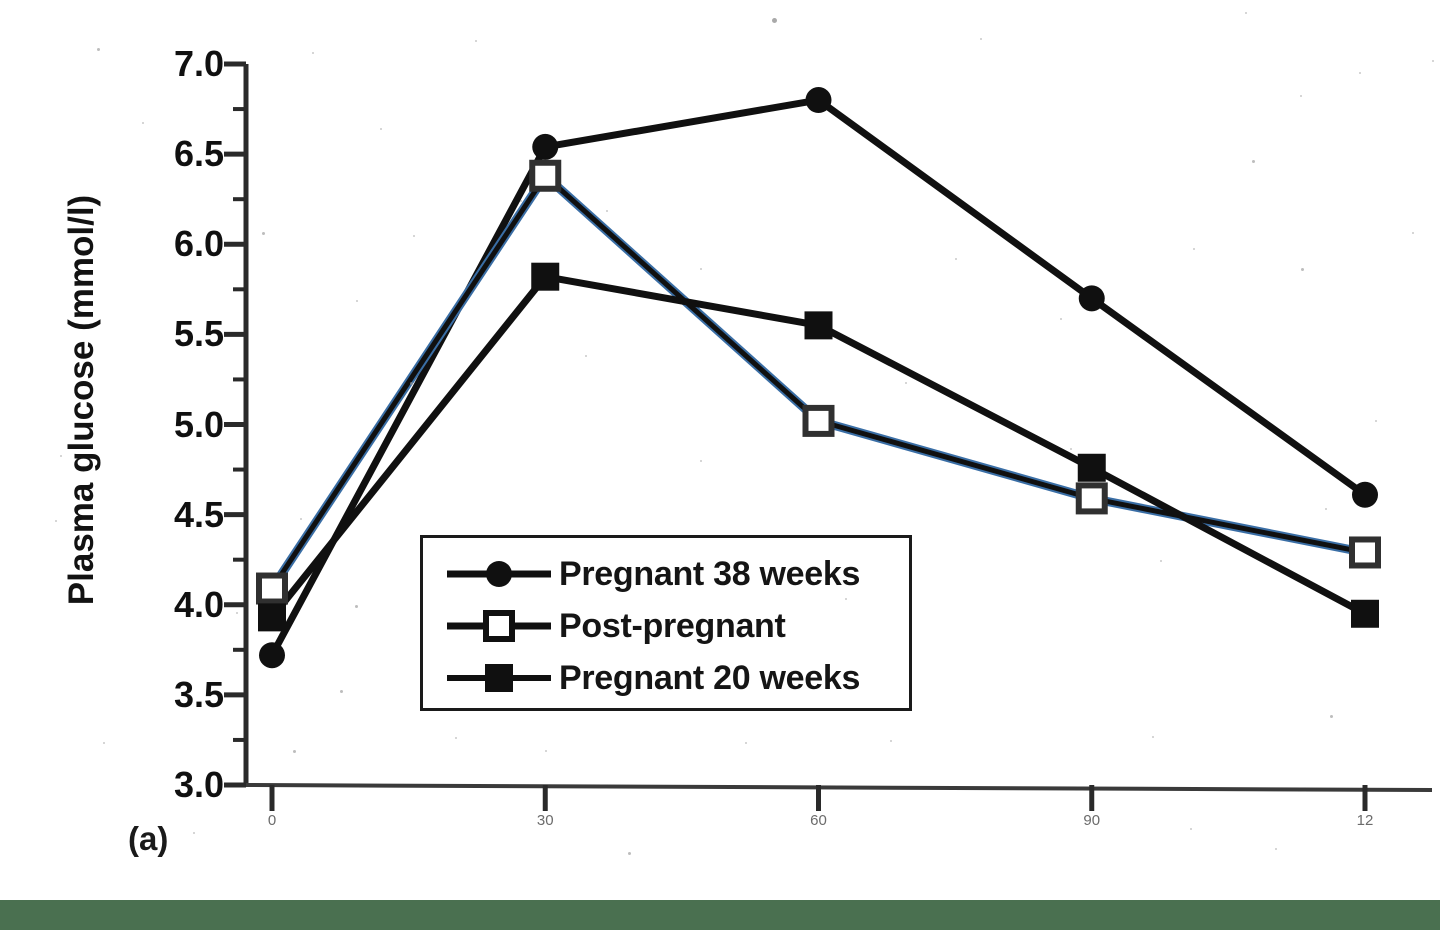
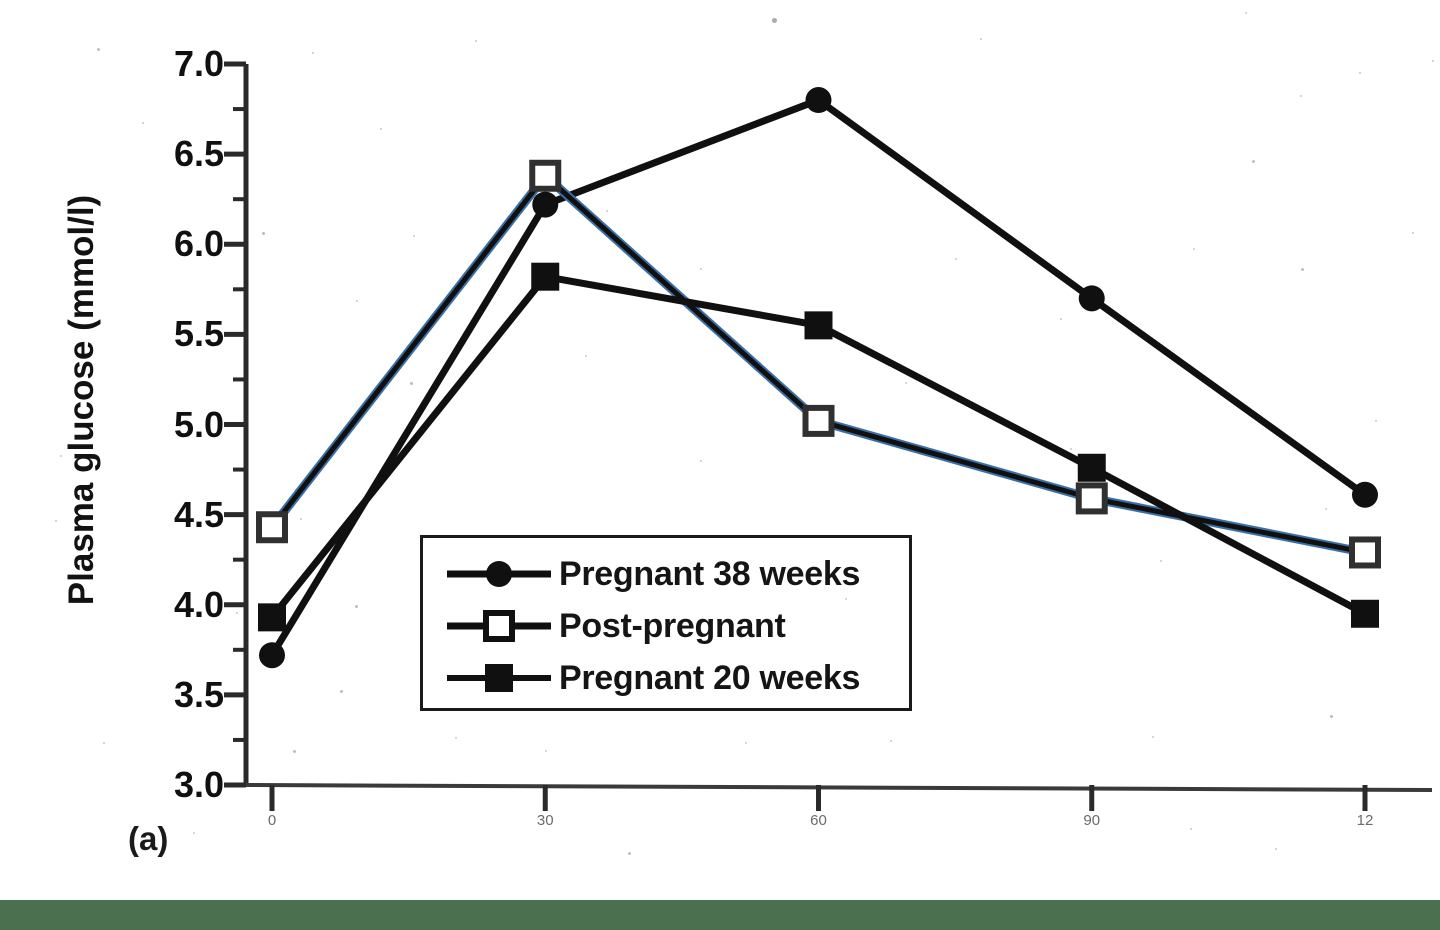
Post-pregnant/0: 4.09 -> 4.43
Pregnant 38 weeks/30: 6.54 -> 6.22
